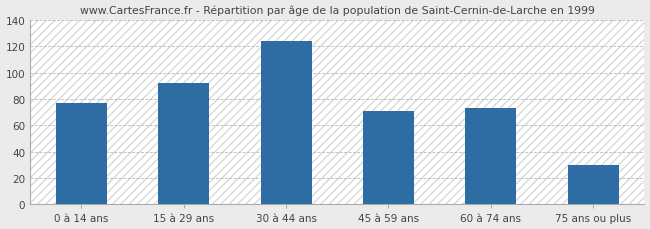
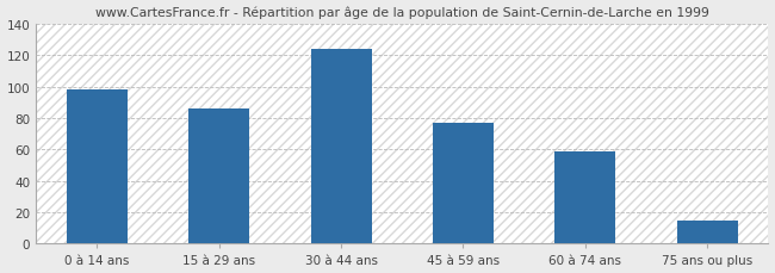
0 à 14 ans: 77 -> 98
15 à 29 ans: 92 -> 86
45 à 59 ans: 71 -> 77
60 à 74 ans: 73 -> 59
75 ans ou plus: 30 -> 15
